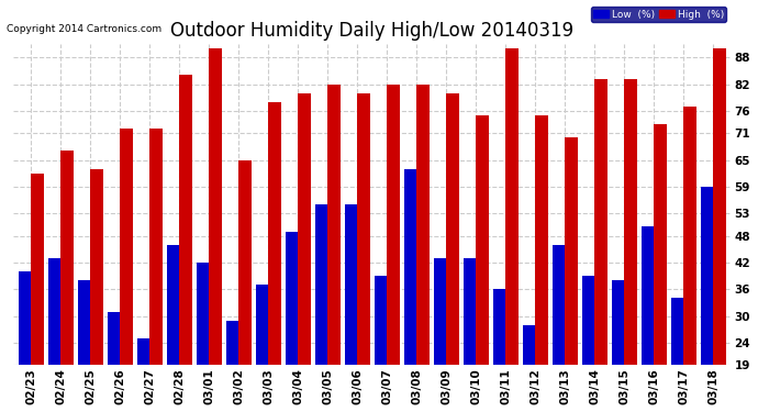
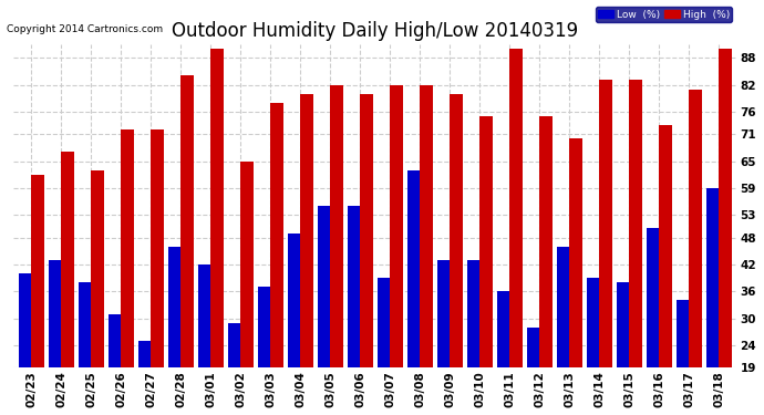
High (%)/03/17: 77 -> 81
